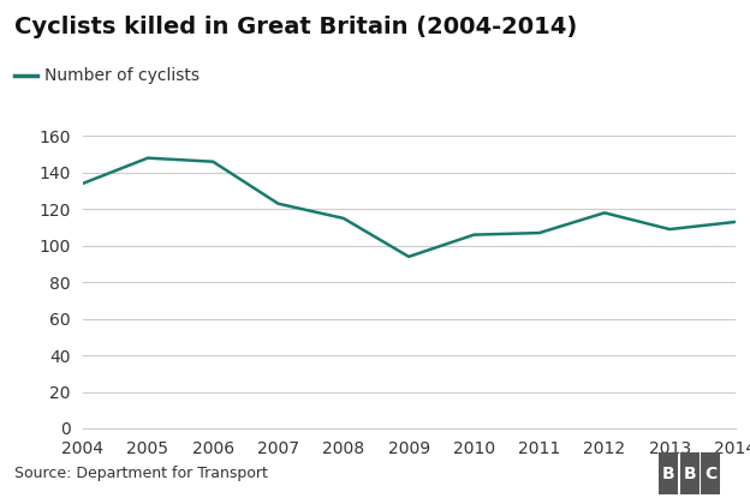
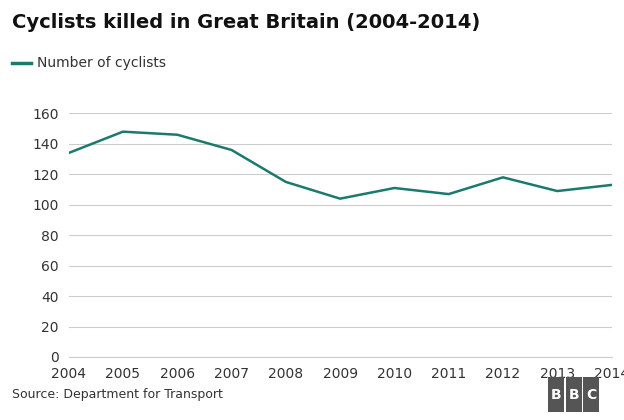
2007: 123 -> 136
2009: 94 -> 104
2010: 106 -> 111
